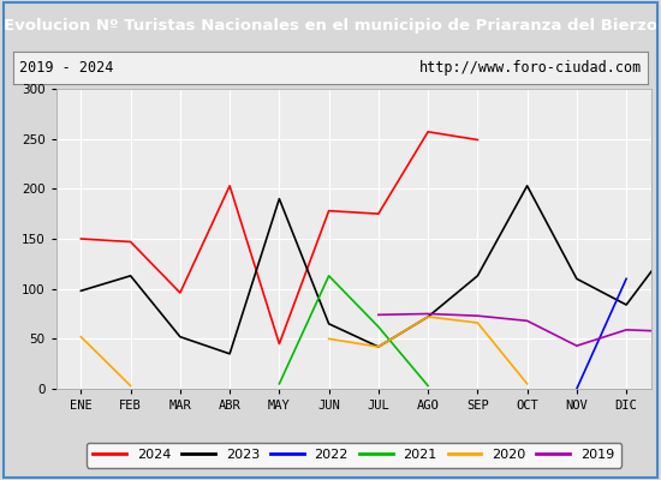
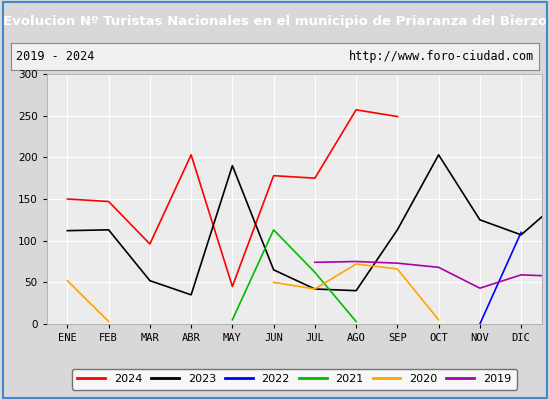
2023/ENE: 98 -> 112
2023/AGO: 72 -> 40
2023/NOV: 110 -> 125
2023/DIC: 84 -> 107
